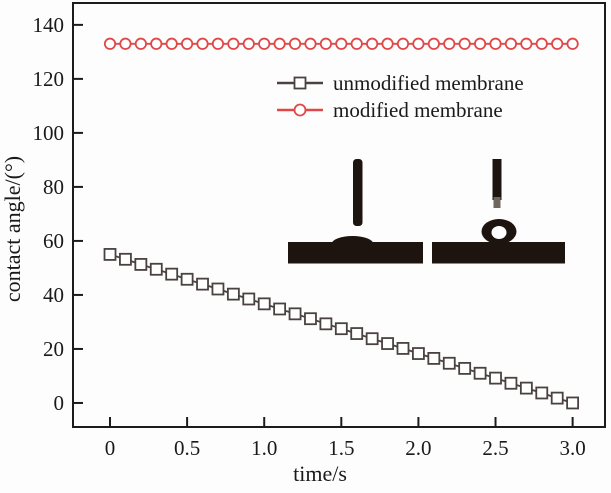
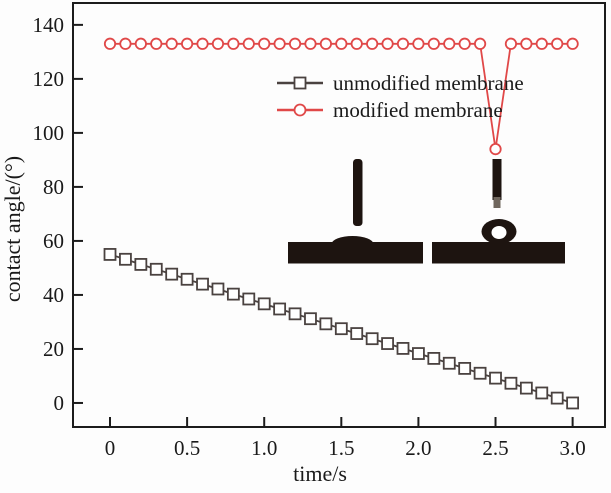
modified membrane/2.5: 133 -> 94
